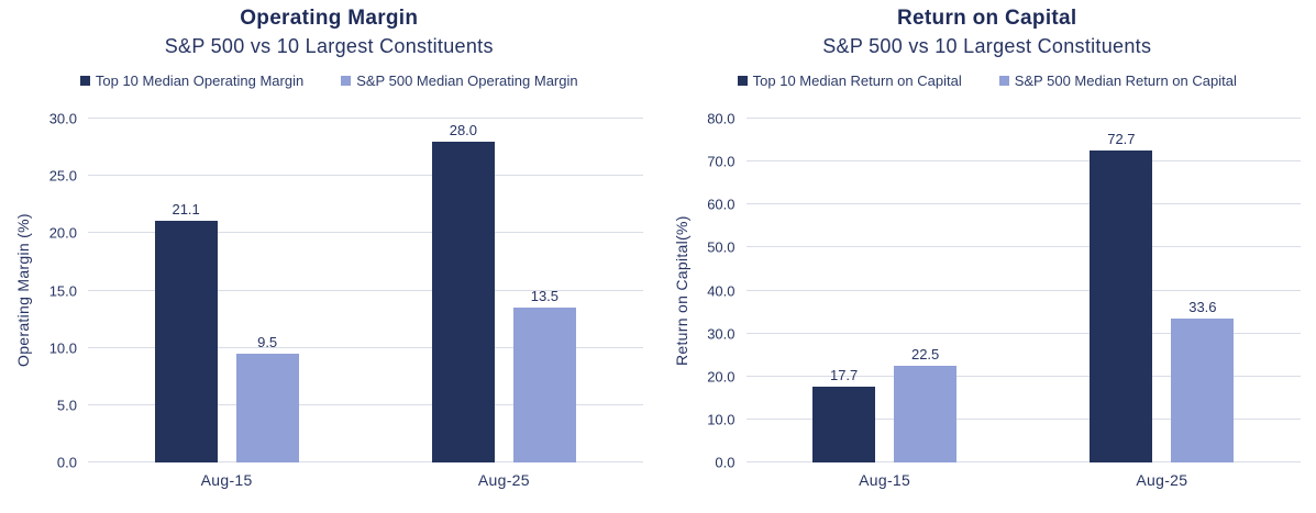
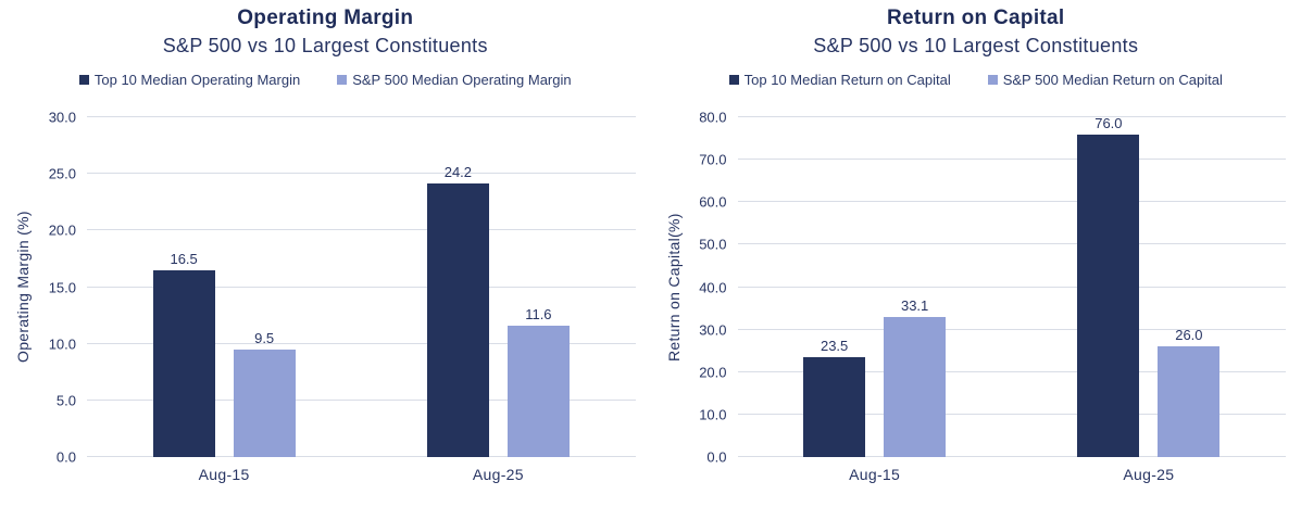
Operating Margin/Top 10 Median Operating Margin/Aug-15: 21.1 -> 16.5
Operating Margin/Top 10 Median Operating Margin/Aug-25: 28.0 -> 24.2
Operating Margin/S&P 500 Median Operating Margin/Aug-25: 13.5 -> 11.6
Return on Capital/Top 10 Median Return on Capital/Aug-15: 17.7 -> 23.5
Return on Capital/S&P 500 Median Return on Capital/Aug-15: 22.5 -> 33.1
Return on Capital/Top 10 Median Return on Capital/Aug-25: 72.7 -> 76.0
Return on Capital/S&P 500 Median Return on Capital/Aug-25: 33.6 -> 26.0
